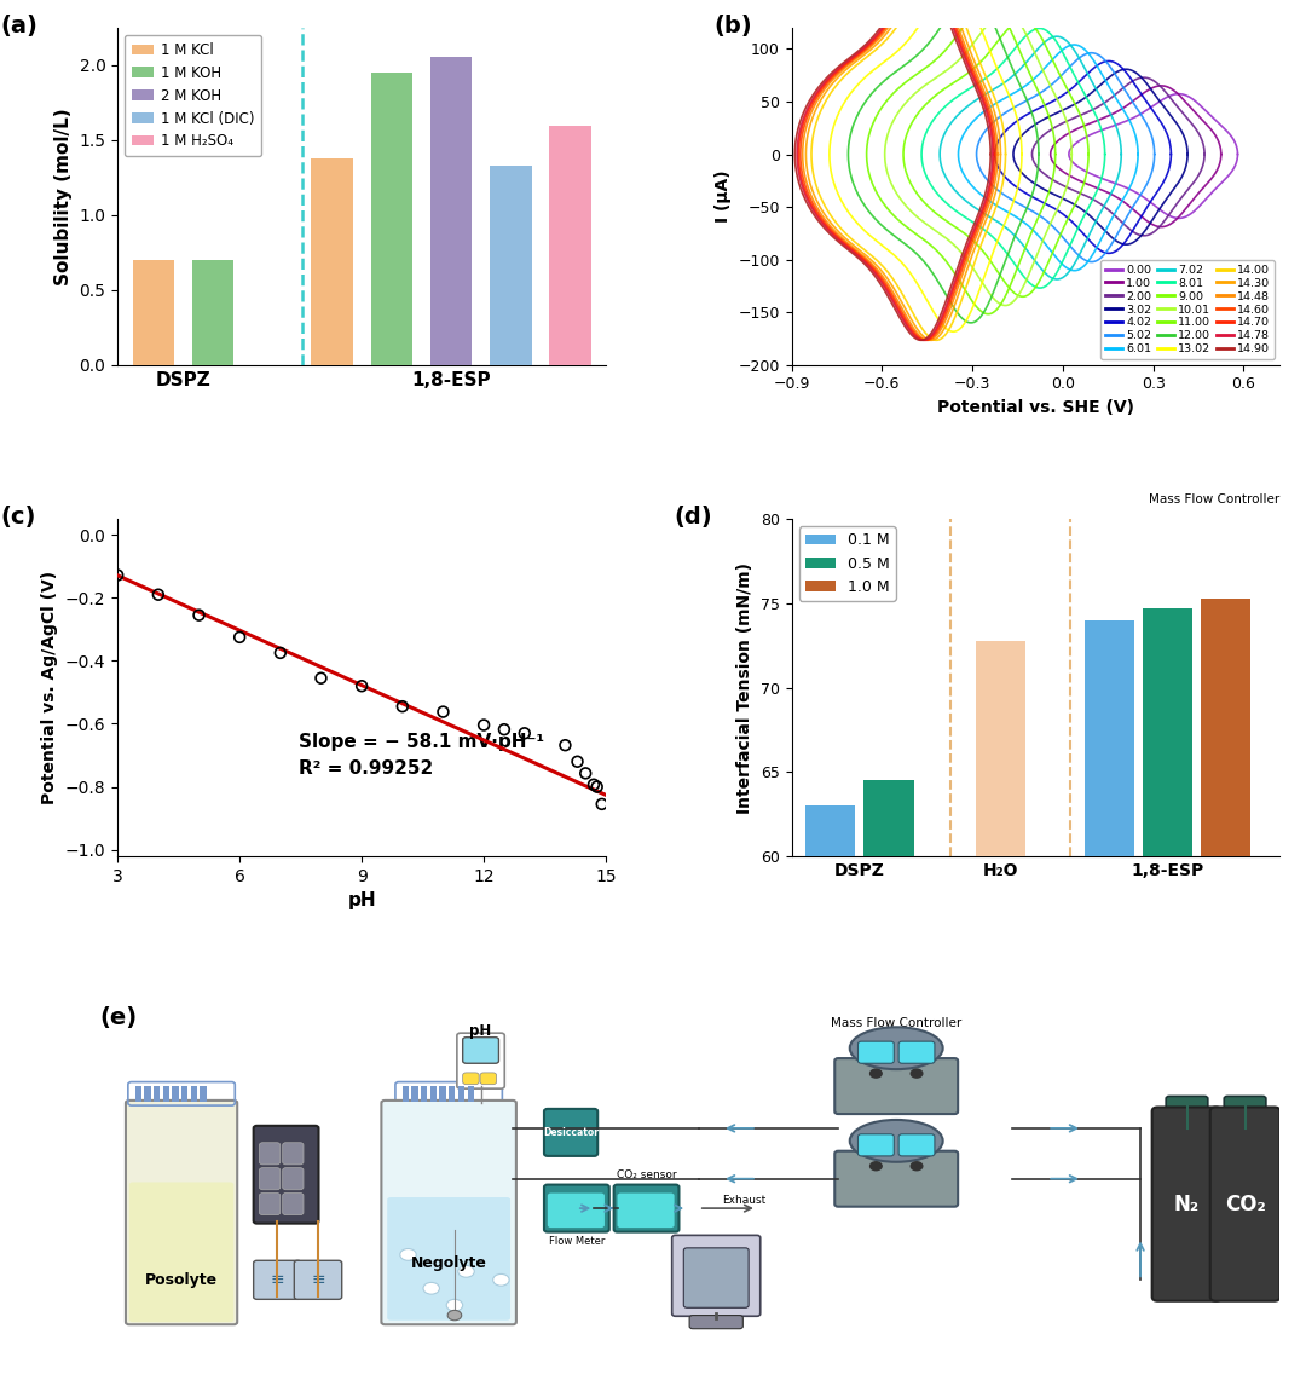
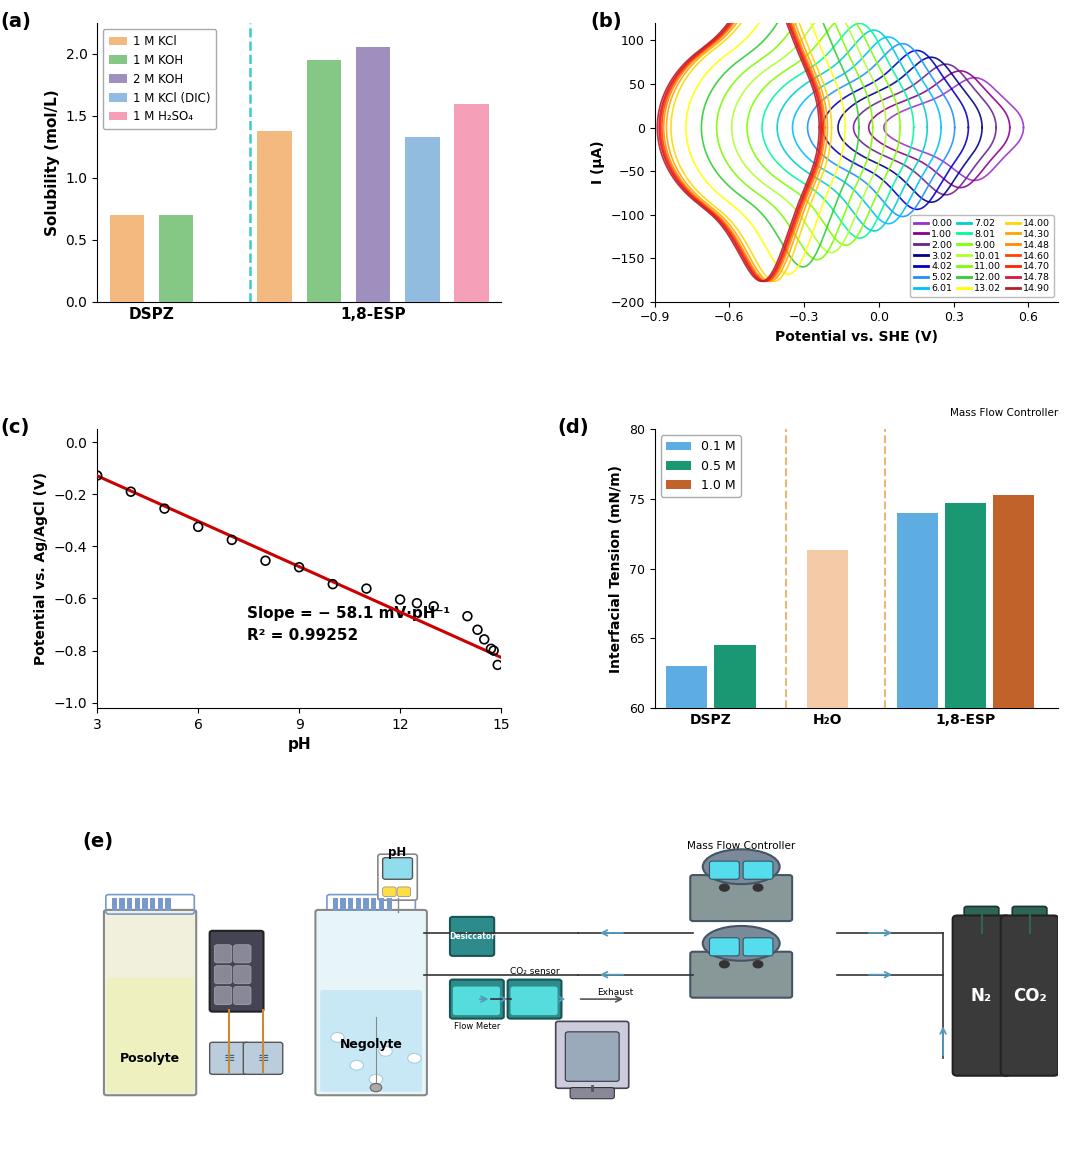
H₂O: 72.8 -> 71.3
